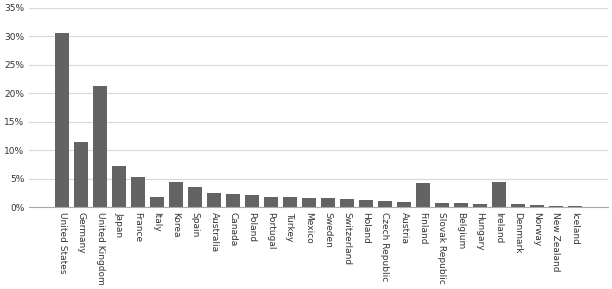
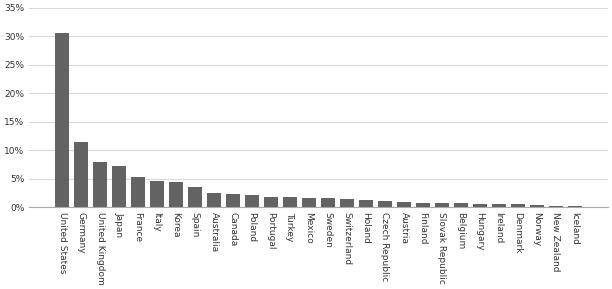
United Kingdom: 21.2% -> 7.9%
Italy: 1.8% -> 4.6%
Finland: 4.2% -> 0.8%
Ireland: 4.4% -> 0.5%
